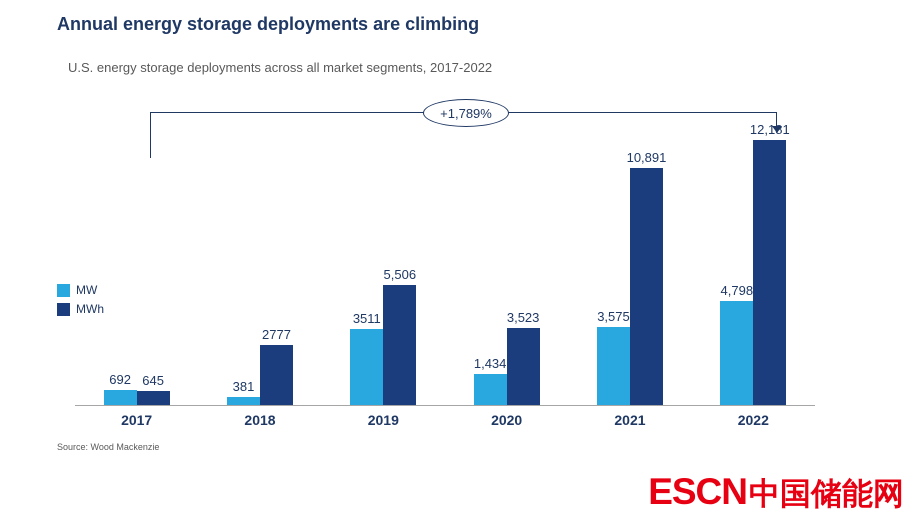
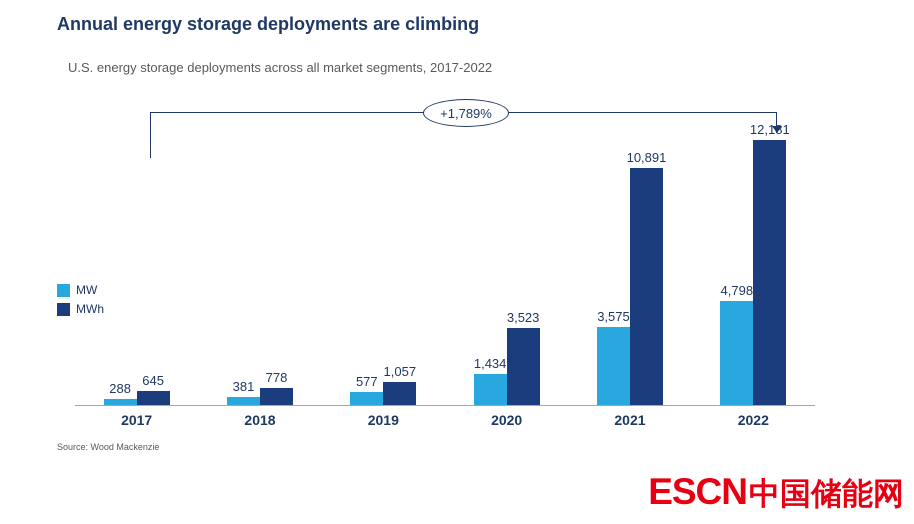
MW/2017: 692 -> 288
MWh/2018: 2777 -> 778
MW/2019: 3511 -> 577
MWh/2019: 5,506 -> 1,057
